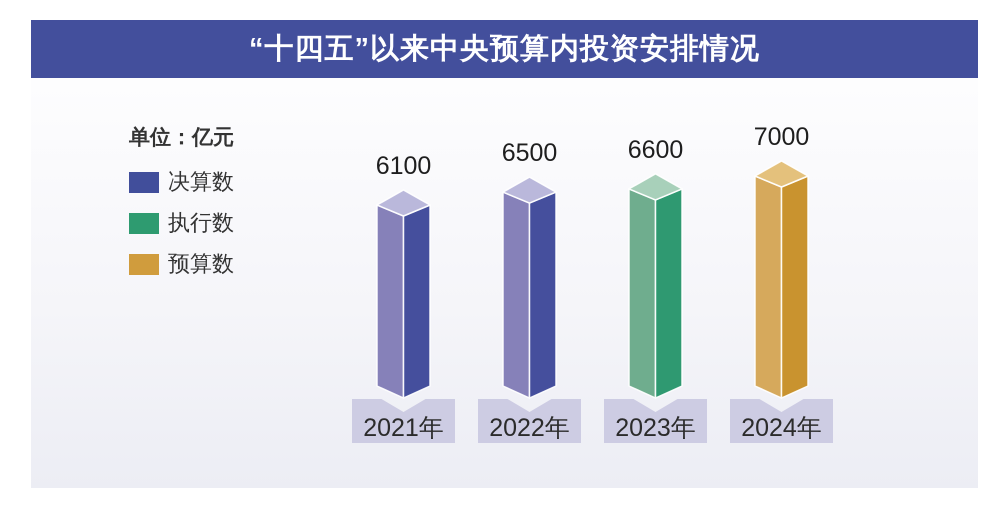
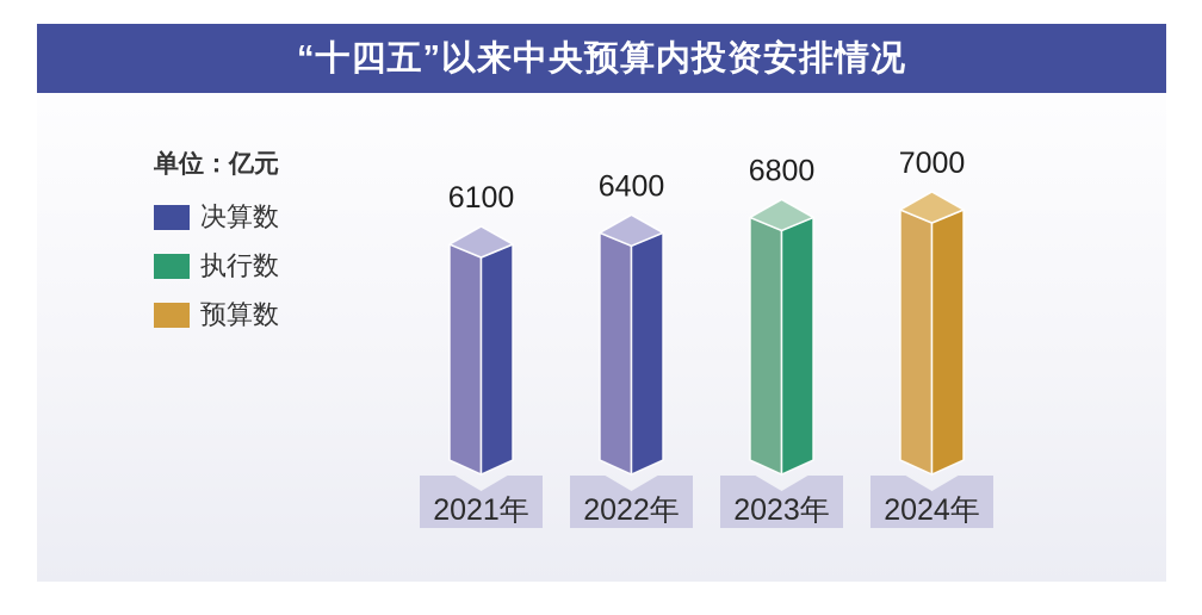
2022年: 6500 -> 6400
2023年: 6600 -> 6800
